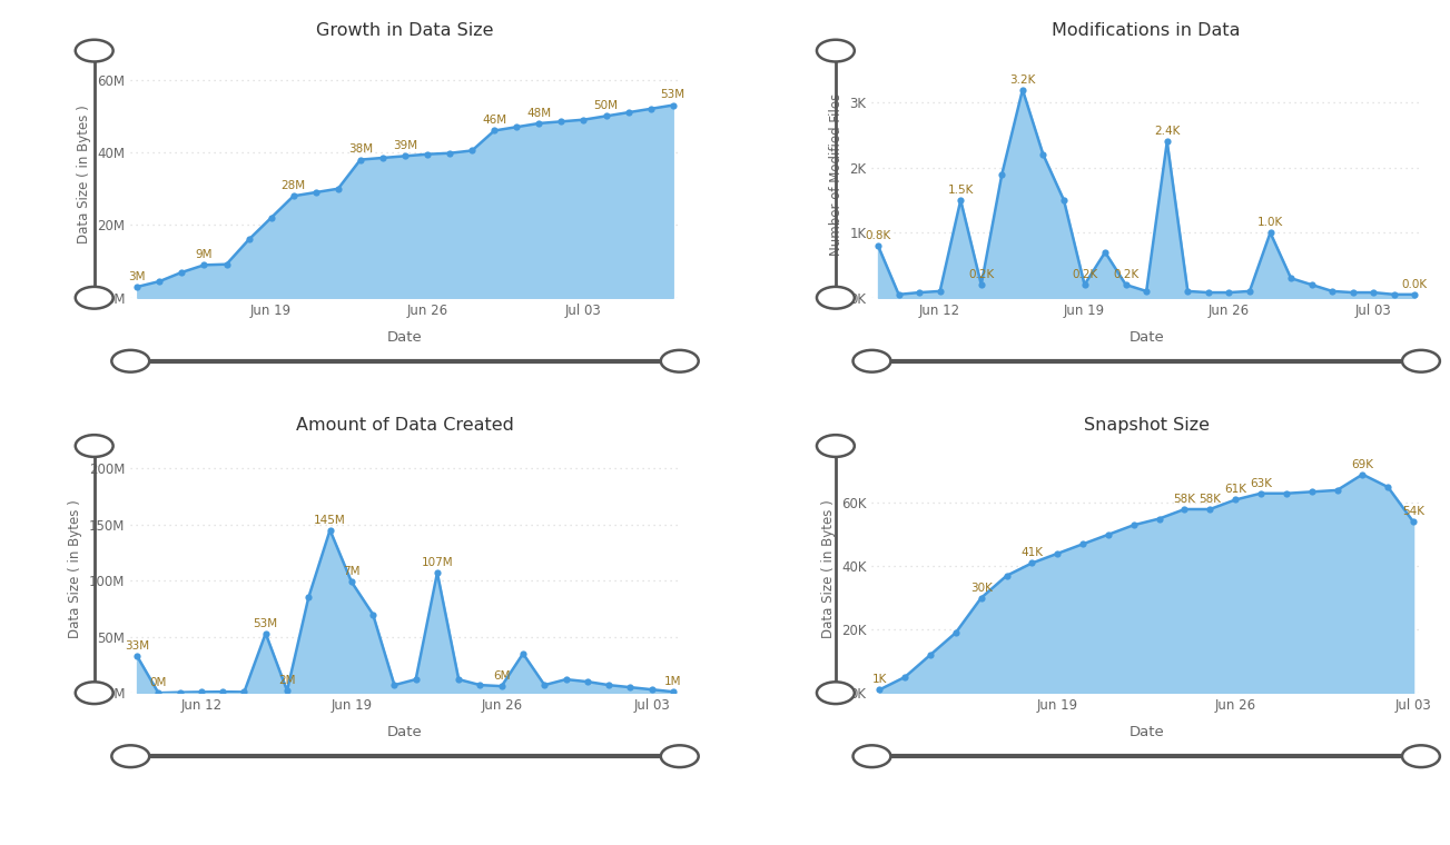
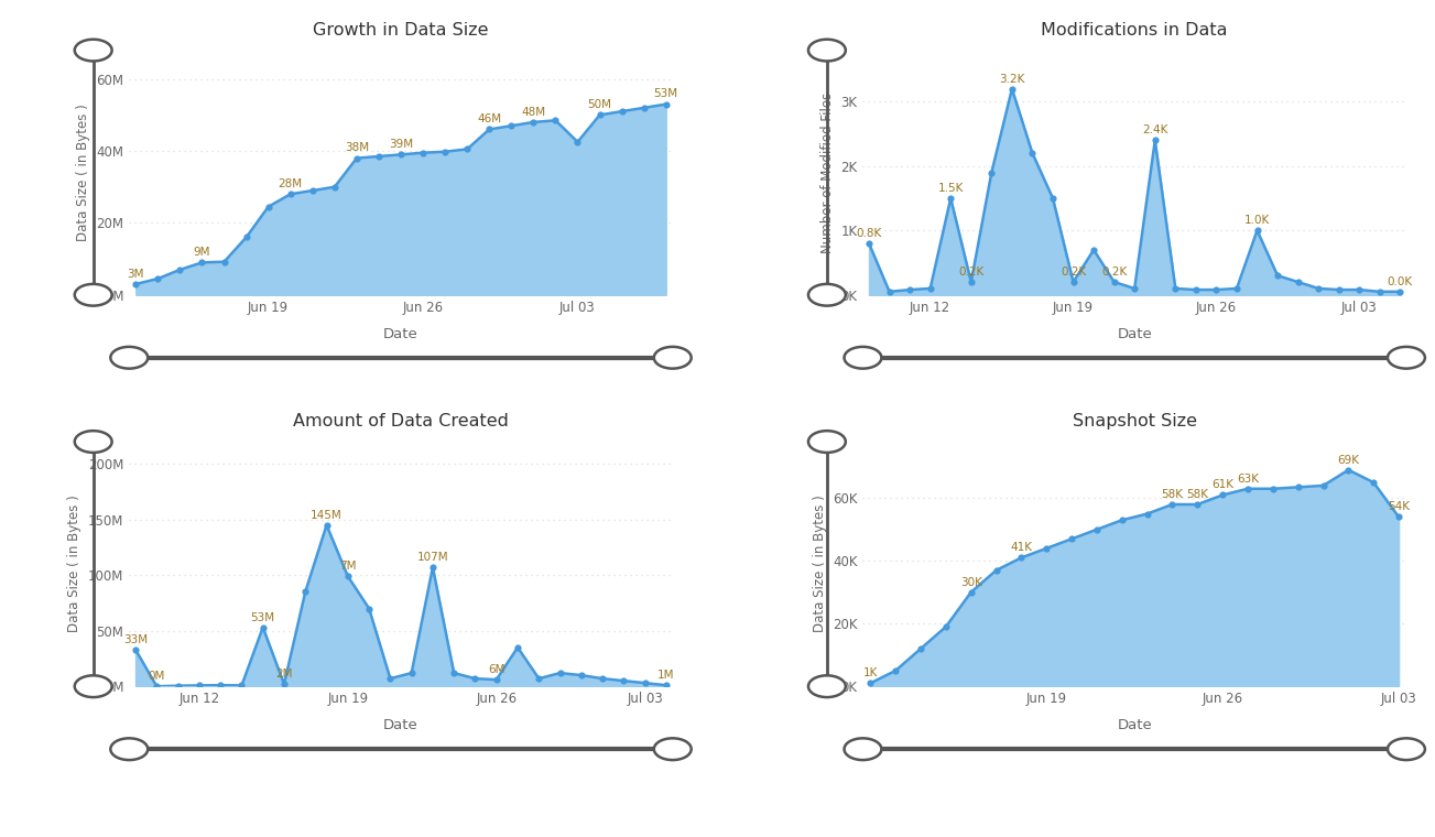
Growth in Data Size/Jun 19: 22.0M -> 24.5M
Growth in Data Size/Jul 03: 49.0M -> 42.5M
